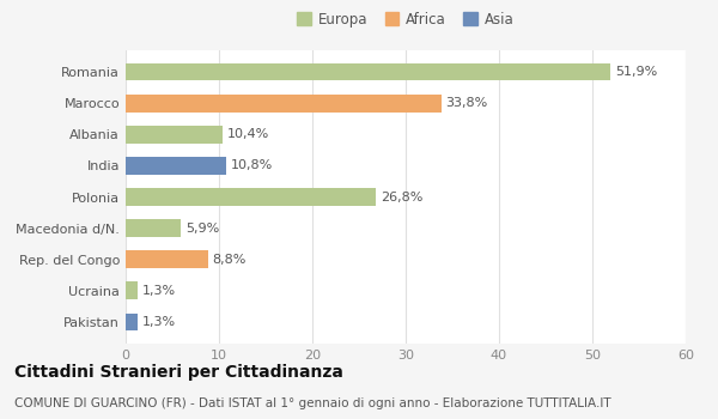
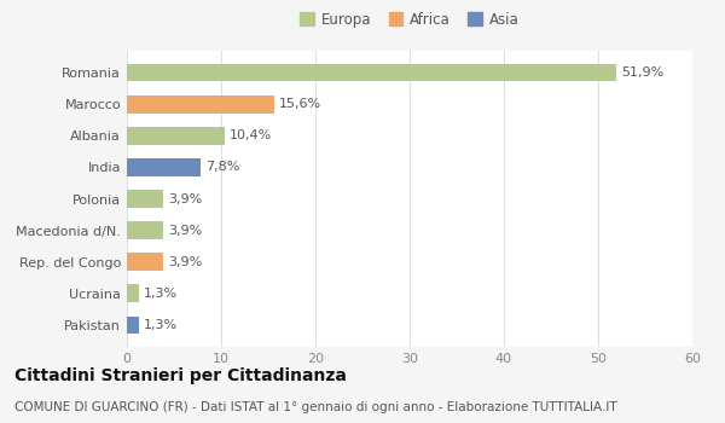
Marocco: 33,8% -> 15,6%
India: 10,8% -> 7,8%
Polonia: 26,8% -> 3,9%
Macedonia d/N.: 5,9% -> 3,9%
Rep. del Congo: 8,8% -> 3,9%
